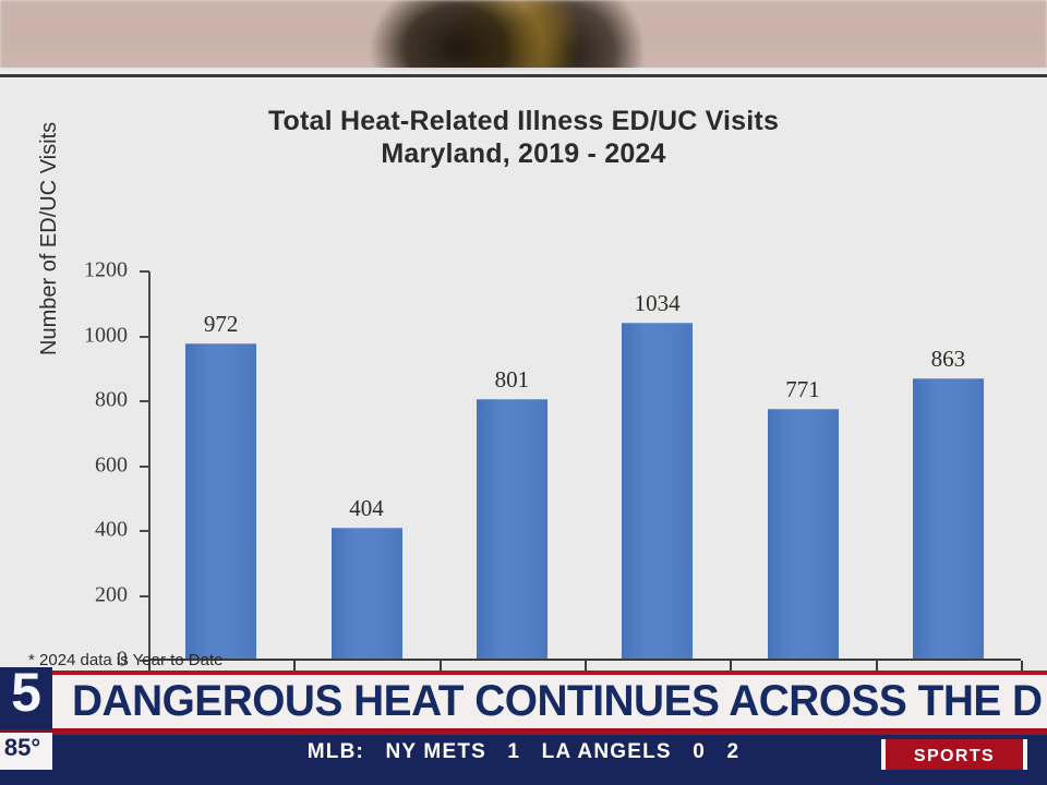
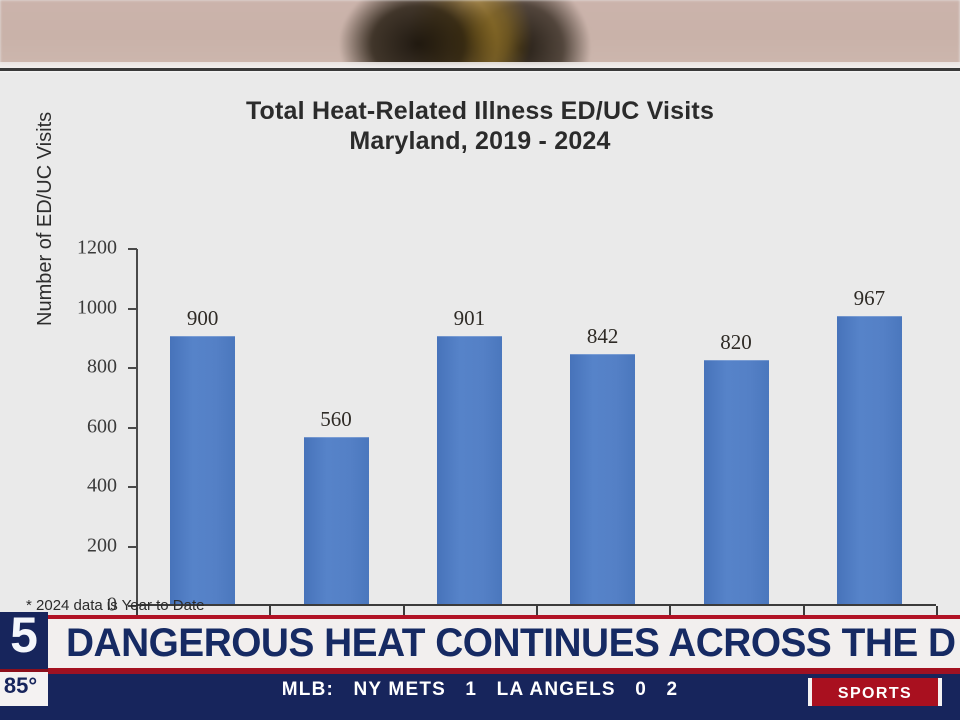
2019: 972 -> 900
2020: 404 -> 560
2021: 801 -> 901
2022: 1034 -> 842
2023: 771 -> 820
2024: 863 -> 967
